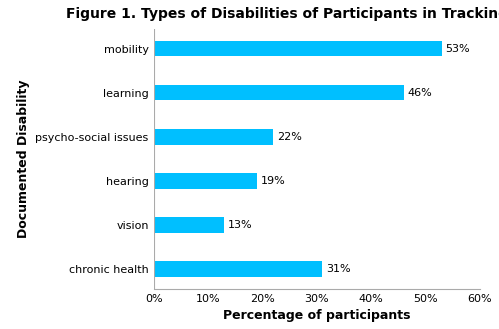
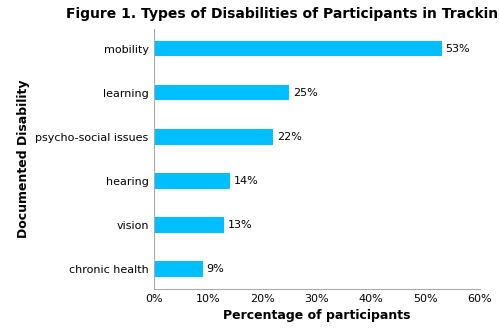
learning: 46% -> 25%
hearing: 19% -> 14%
chronic health: 31% -> 9%
